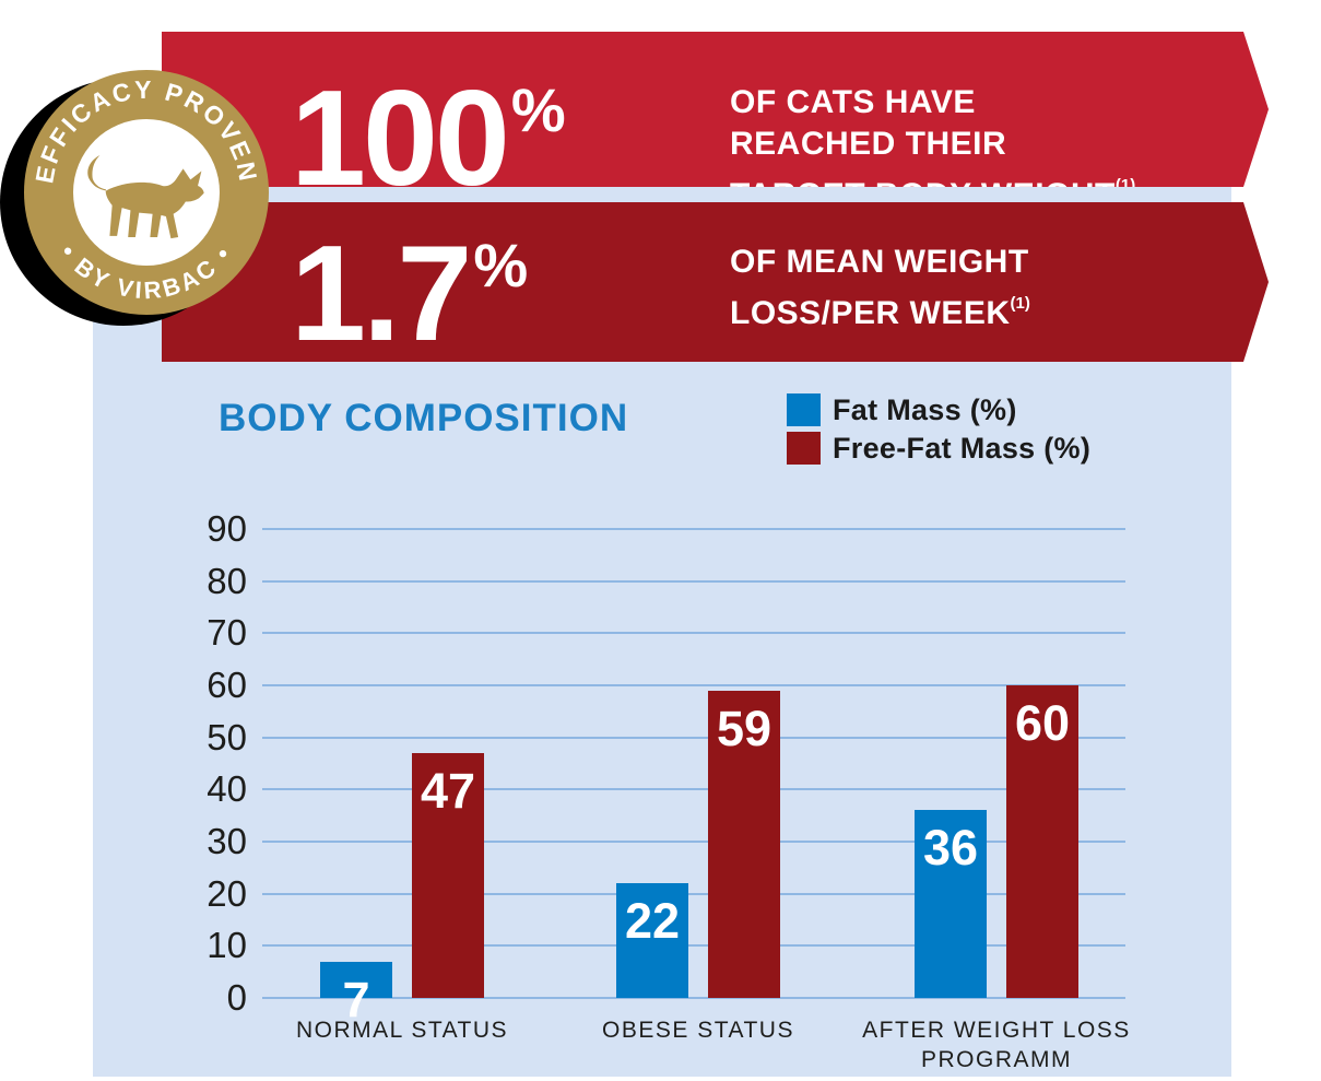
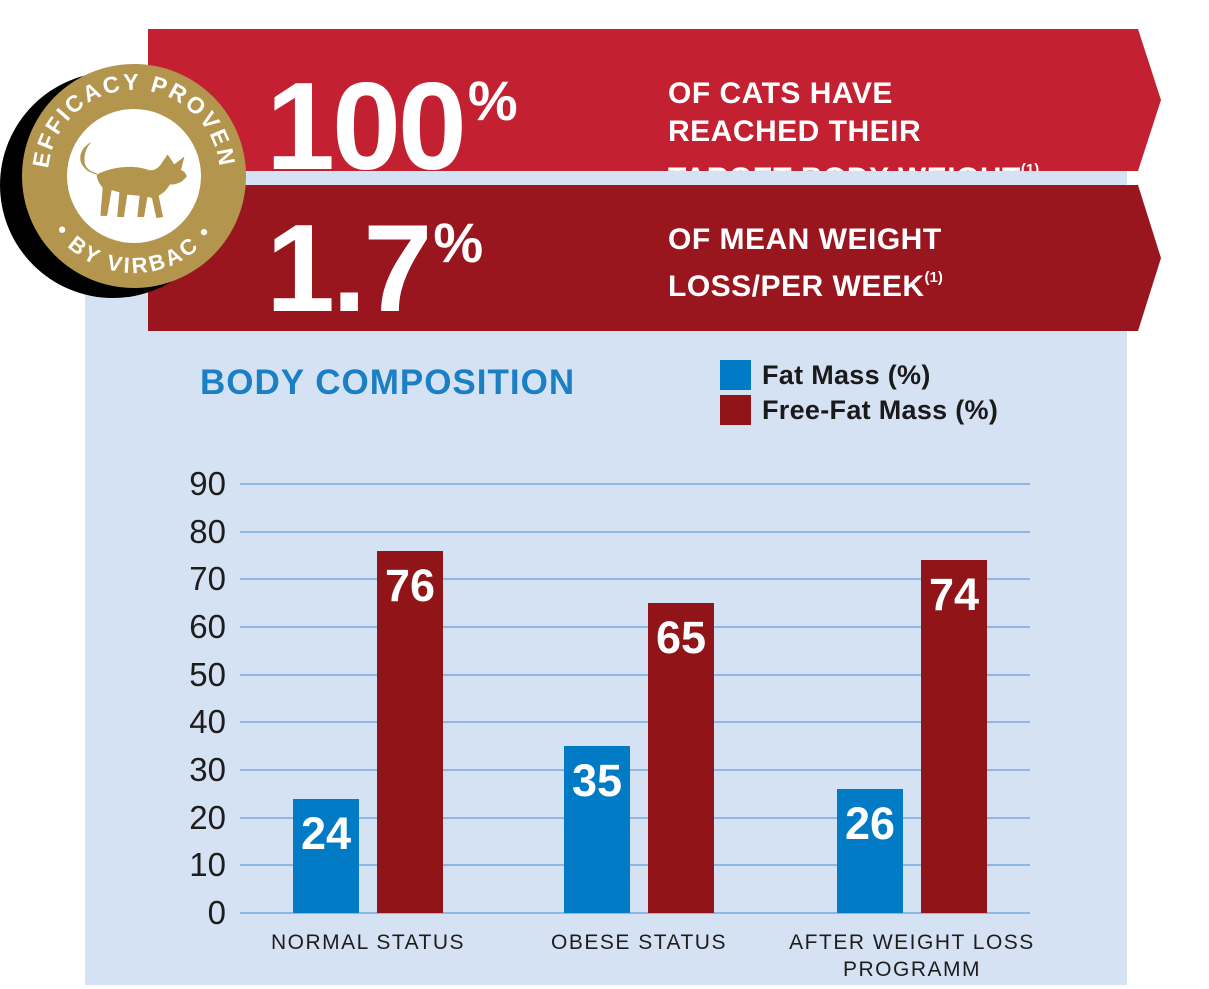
Fat Mass (%)/NORMAL STATUS: 7 -> 24
Free-Fat Mass (%)/NORMAL STATUS: 47 -> 76
Fat Mass (%)/OBESE STATUS: 22 -> 35
Free-Fat Mass (%)/OBESE STATUS: 59 -> 65
Fat Mass (%)/AFTER WEIGHT LOSS PROGRAMM: 36 -> 26
Free-Fat Mass (%)/AFTER WEIGHT LOSS PROGRAMM: 60 -> 74
